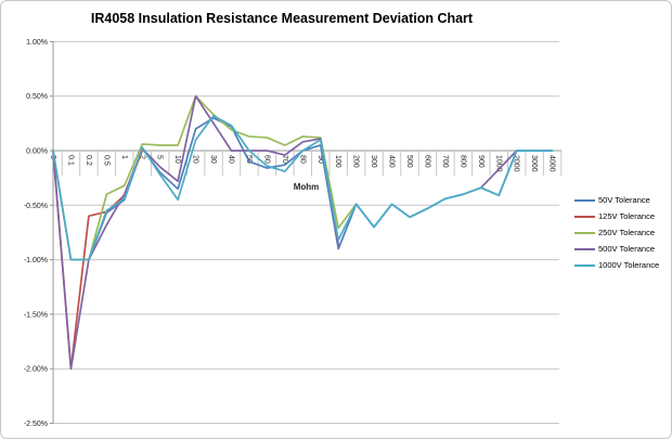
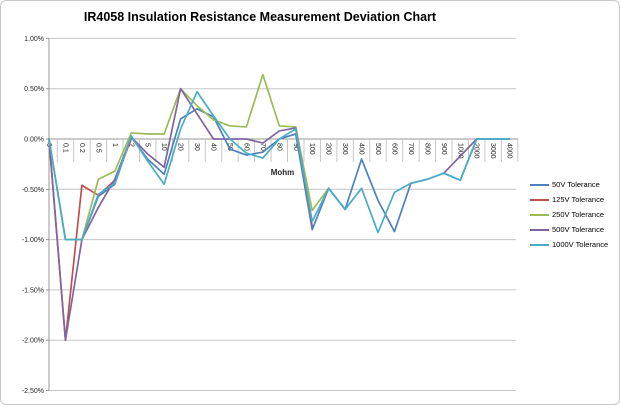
125V Tolerance/0.2: -0.60% -> -0.46%
1000V Tolerance/30: 0.32% -> 0.47%
250V Tolerance/70: 0.05% -> 0.64%
50V Tolerance/400: -0.49% -> -0.20%
1000V Tolerance/500: -0.61% -> -0.93%
50V Tolerance/600: -0.53% -> -0.92%
